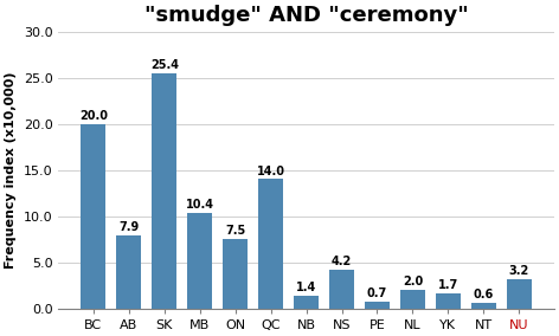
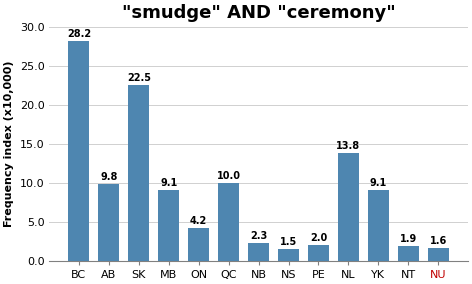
BC: 20.0 -> 28.2
AB: 7.9 -> 9.8
SK: 25.4 -> 22.5
MB: 10.4 -> 9.1
ON: 7.5 -> 4.2
QC: 14.0 -> 10.0
NB: 1.4 -> 2.3
NS: 4.2 -> 1.5
PE: 0.7 -> 2.0
NL: 2.0 -> 13.8
YK: 1.7 -> 9.1
NT: 0.6 -> 1.9
NU: 3.2 -> 1.6
